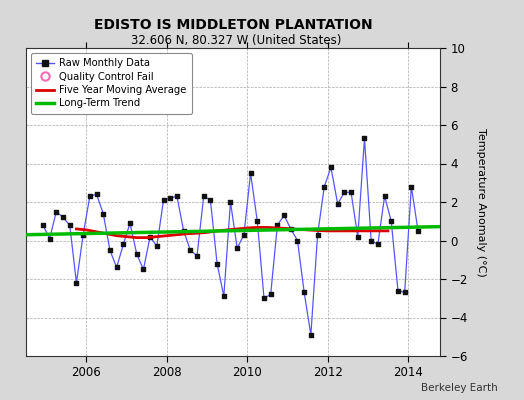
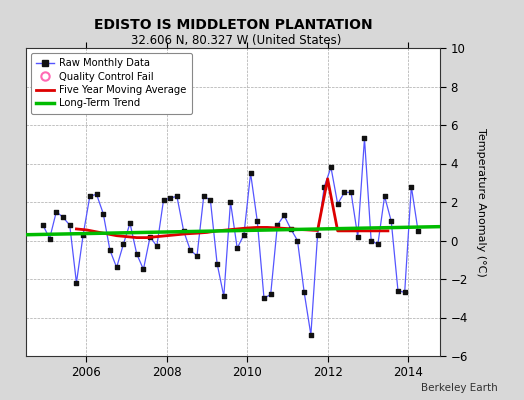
Five Year Moving Average/2012: 0.5 -> 3.2
